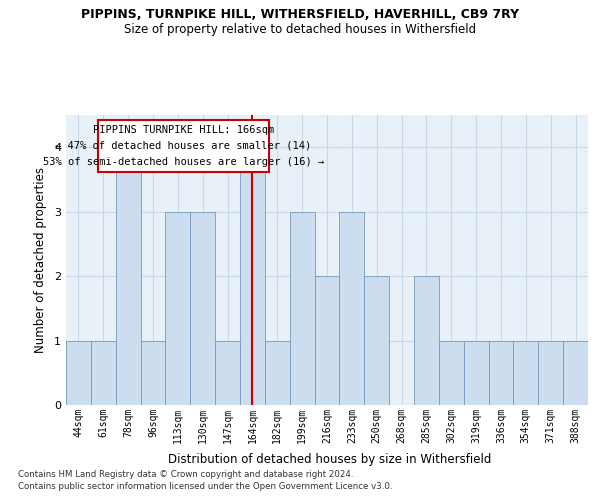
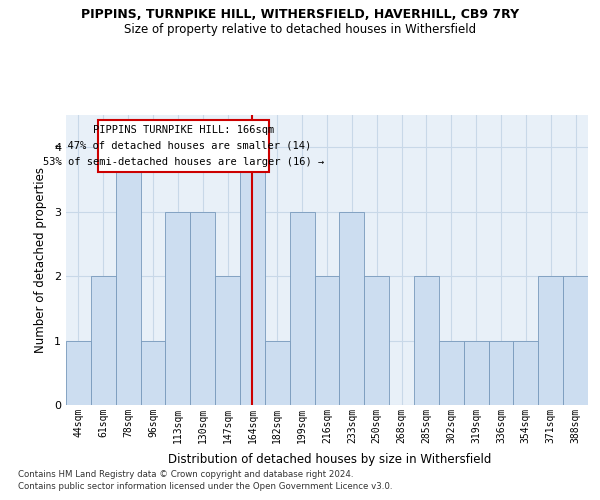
61sqm: 1 -> 2
147sqm: 1 -> 2
371sqm: 1 -> 2
388sqm: 1 -> 2
